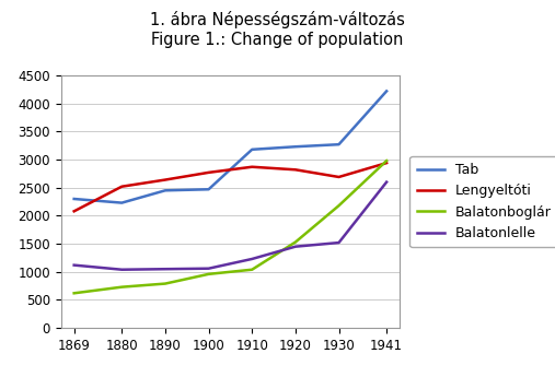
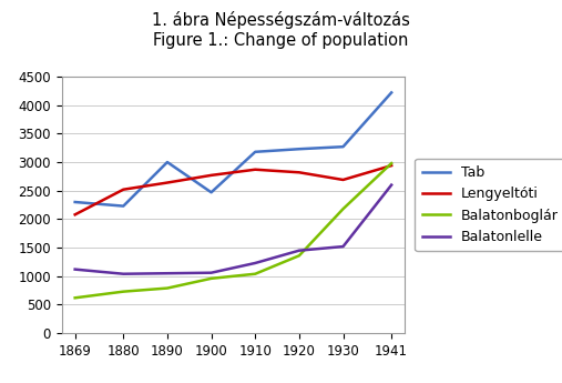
Tab/1890: 2450 -> 3000
Balatonboglár/1920: 1530 -> 1360
